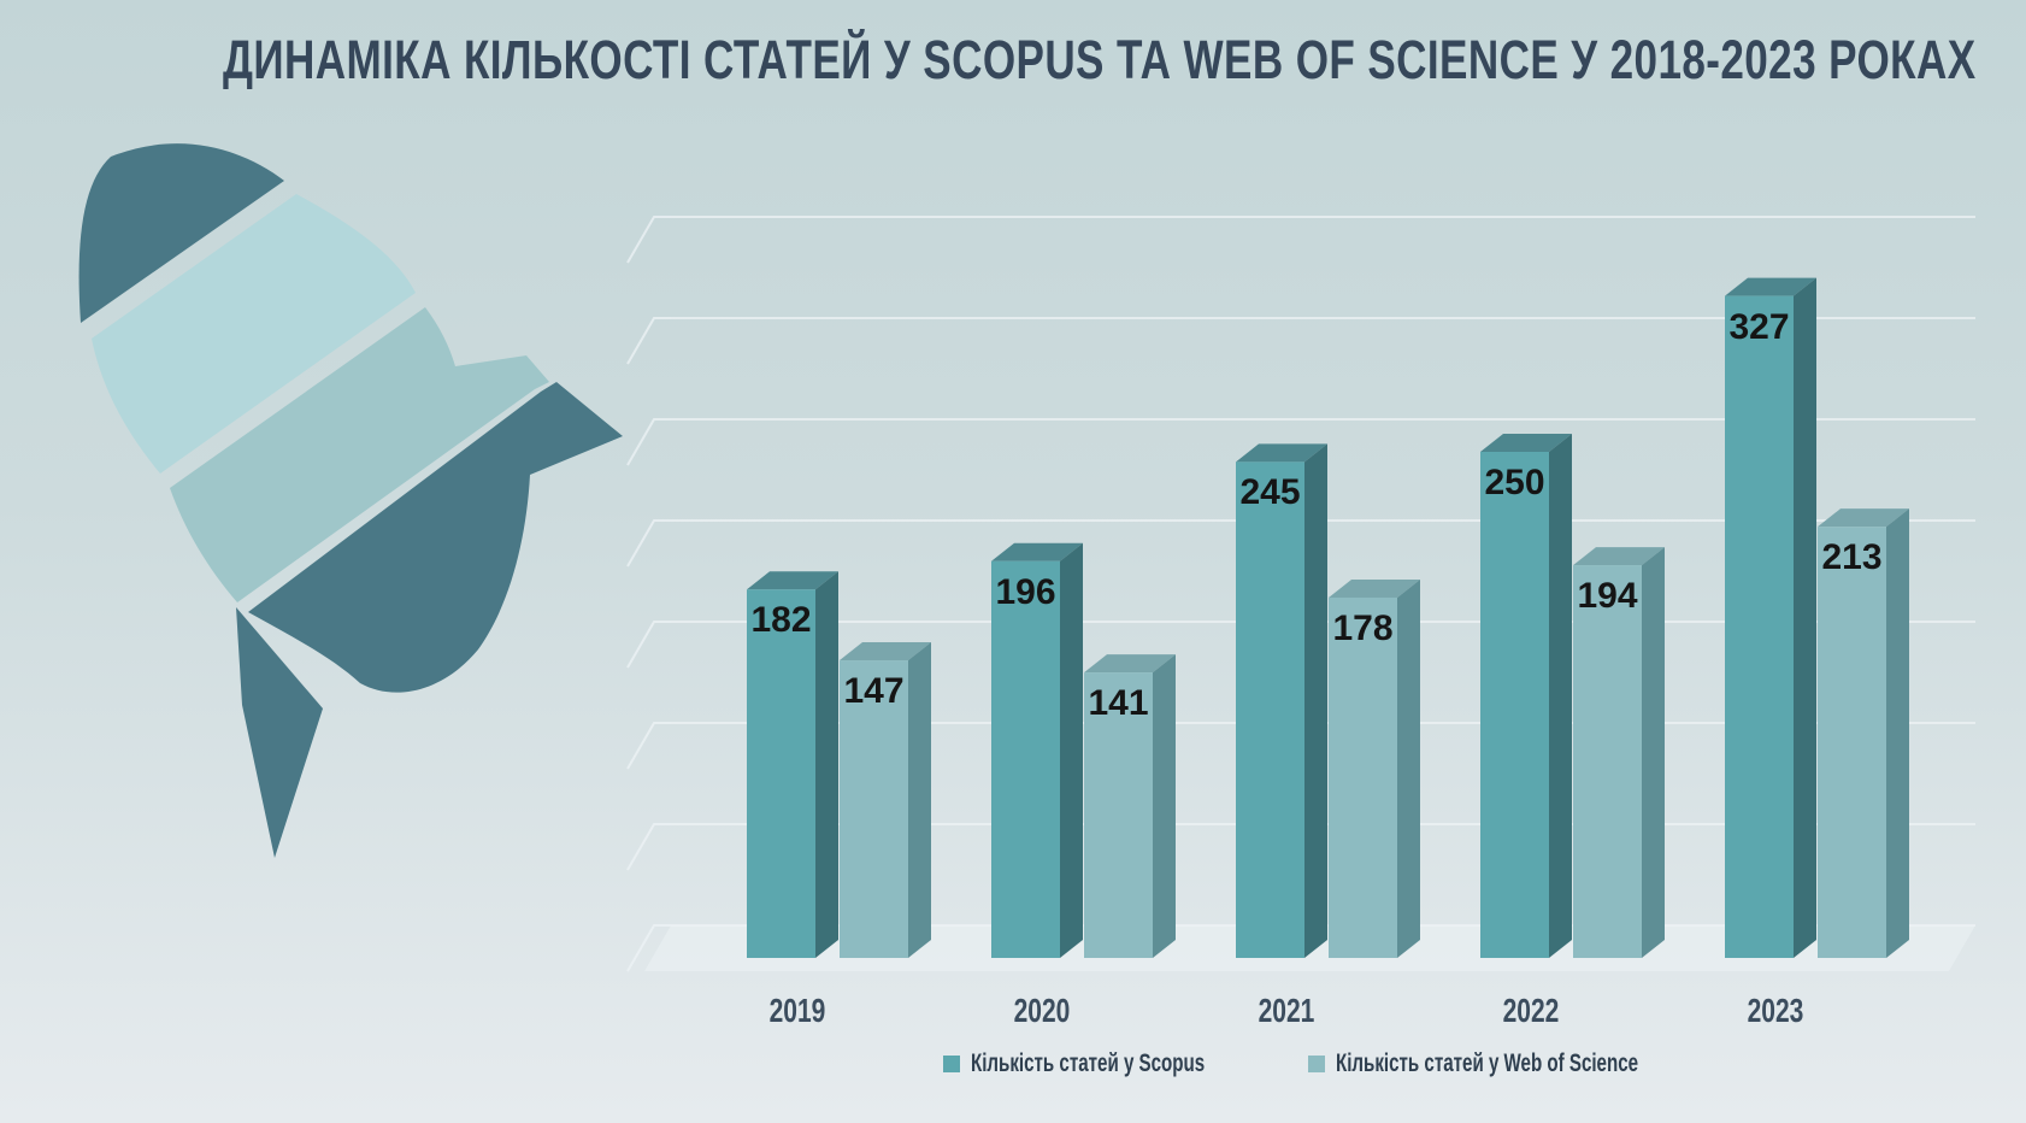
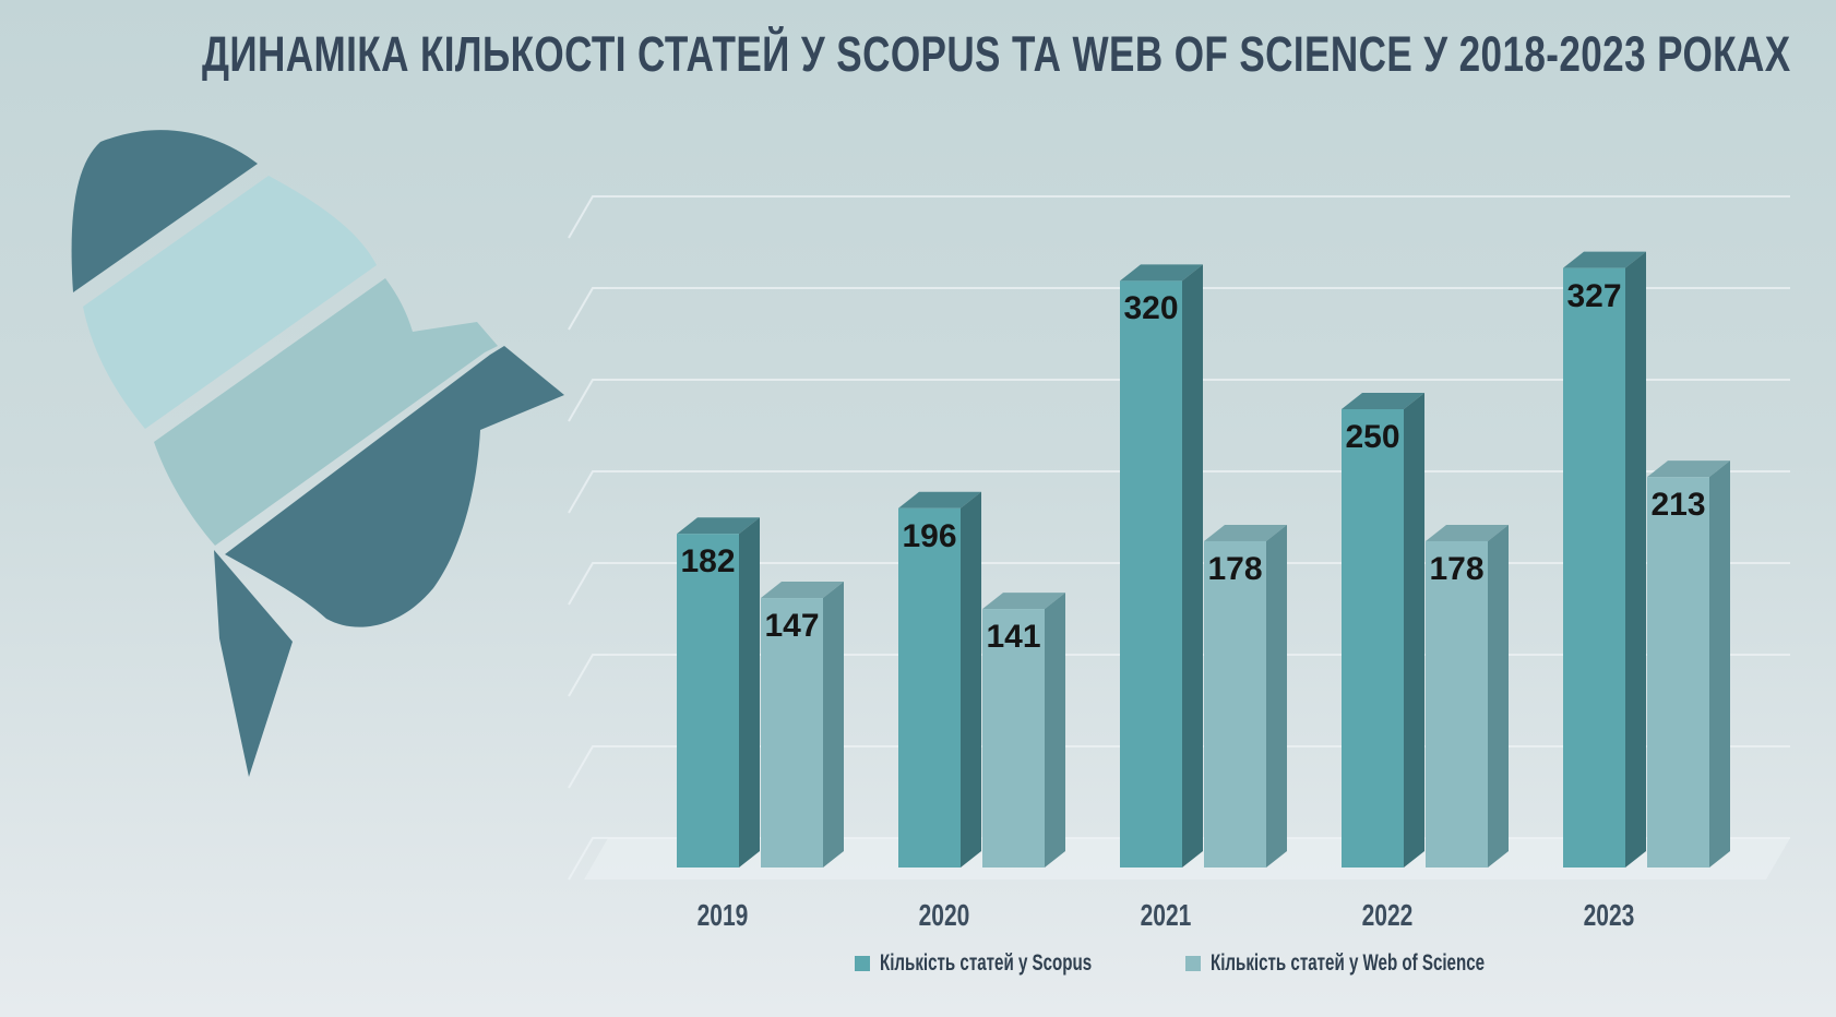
Кількість статей у Scopus/2021: 245 -> 320
Кількість статей у Web of Science/2022: 194 -> 178
